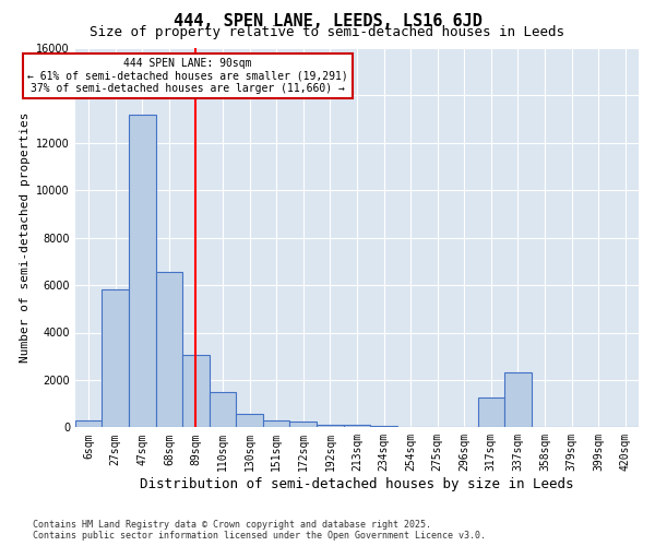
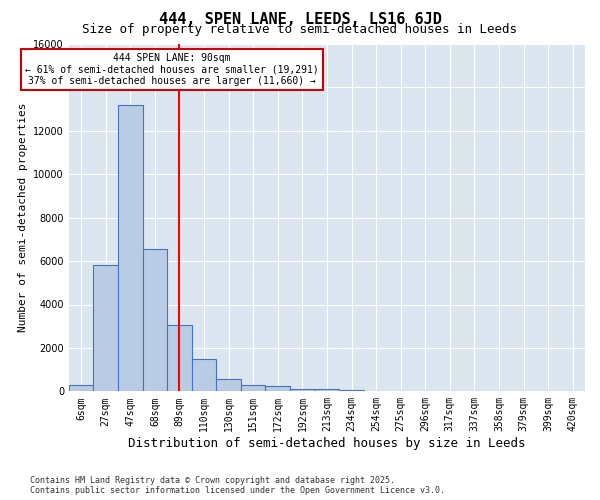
317sqm: 1250 -> 0
337sqm: 2300 -> 0
